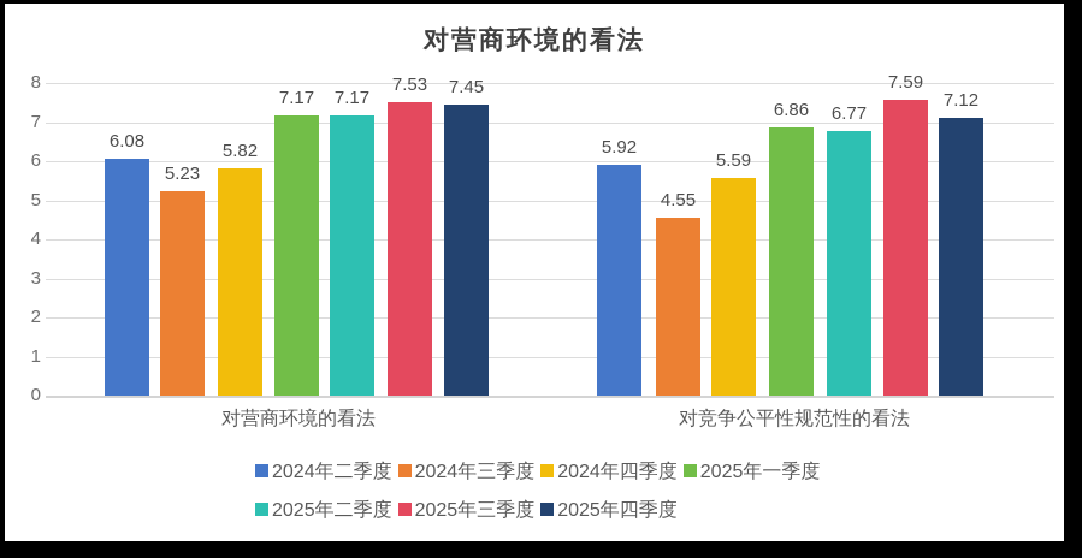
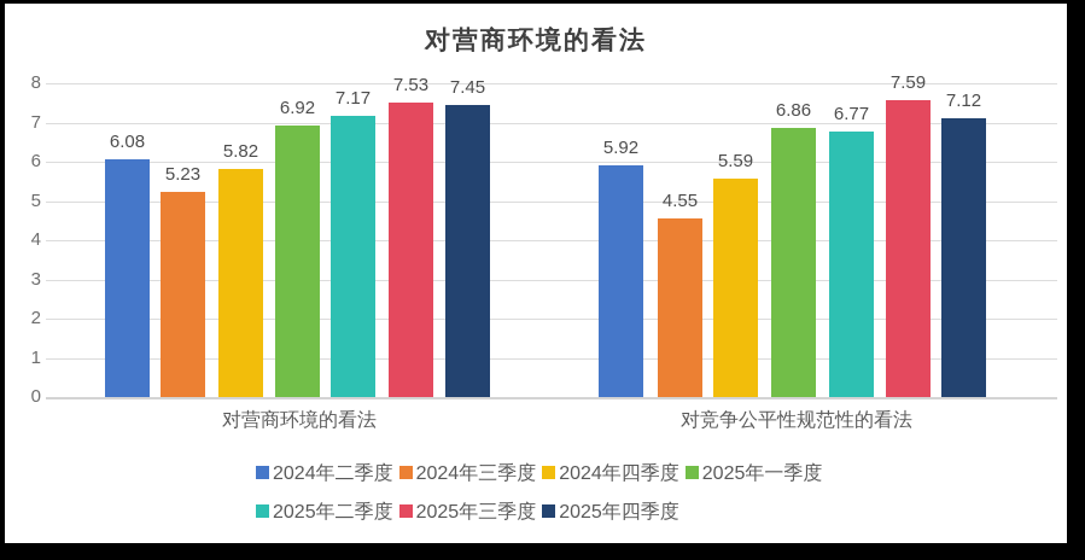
2025年一季度/对营商环境的看法: 7.17 -> 6.92
